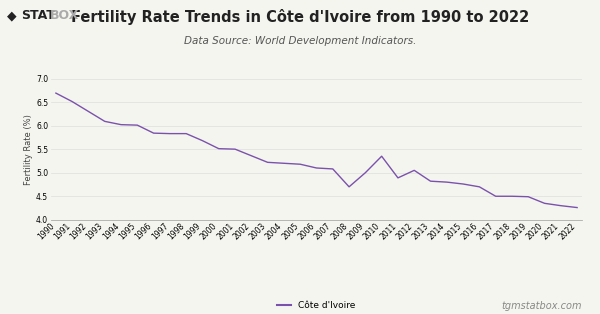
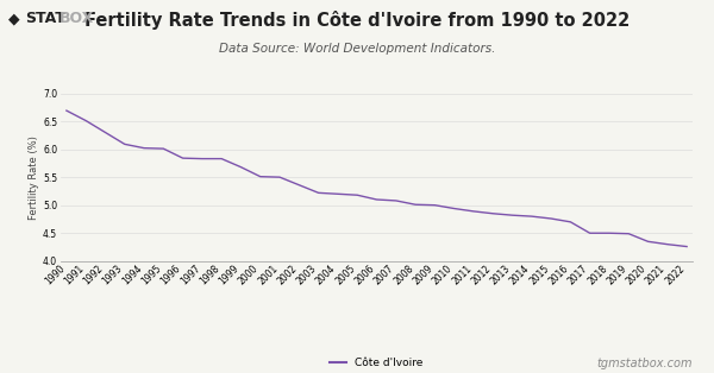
2008: 4.70 -> 5.01
2010: 5.35 -> 4.94
2012: 5.05 -> 4.85
